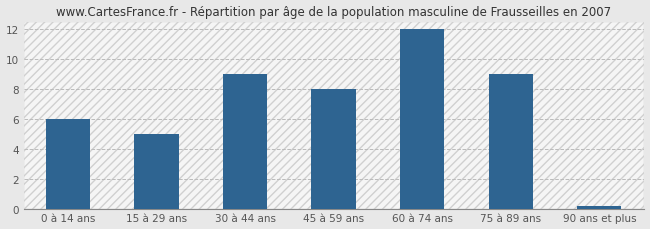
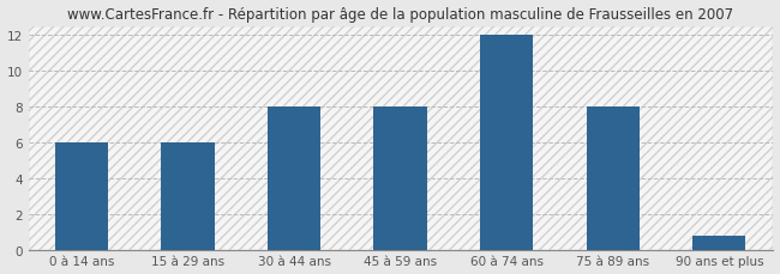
15 à 29 ans: 5.0 -> 6.0
30 à 44 ans: 9.0 -> 8.0
75 à 89 ans: 9.0 -> 8.0
90 ans et plus: 0.1 -> 0.8
